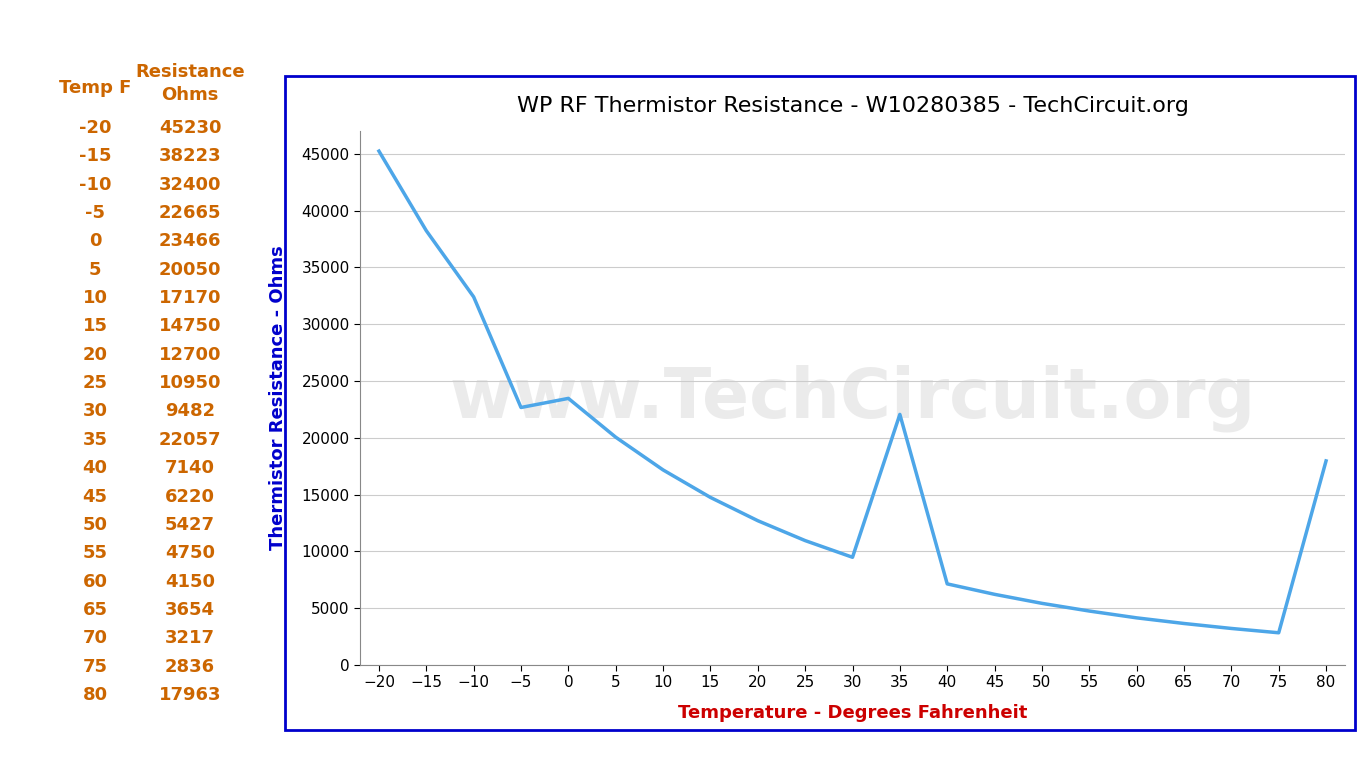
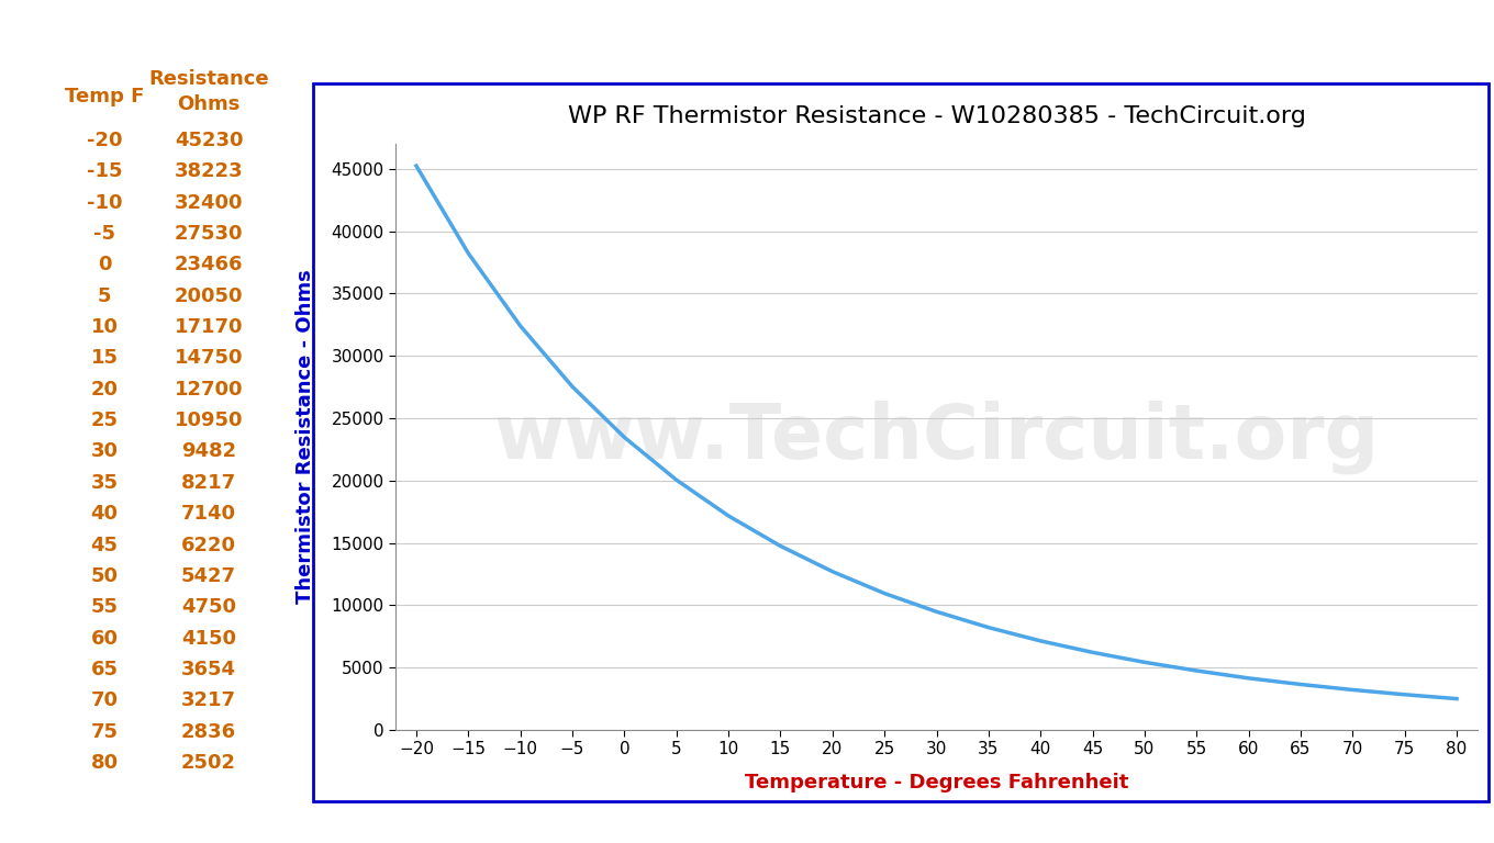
−5: 22665 -> 27530
35: 22057 -> 8217
80: 17963 -> 2502
